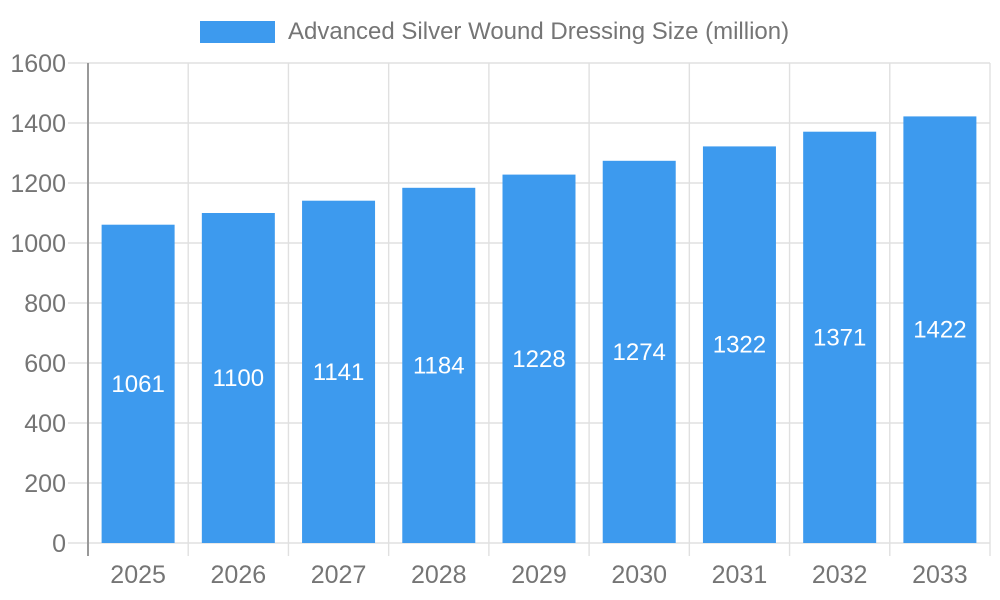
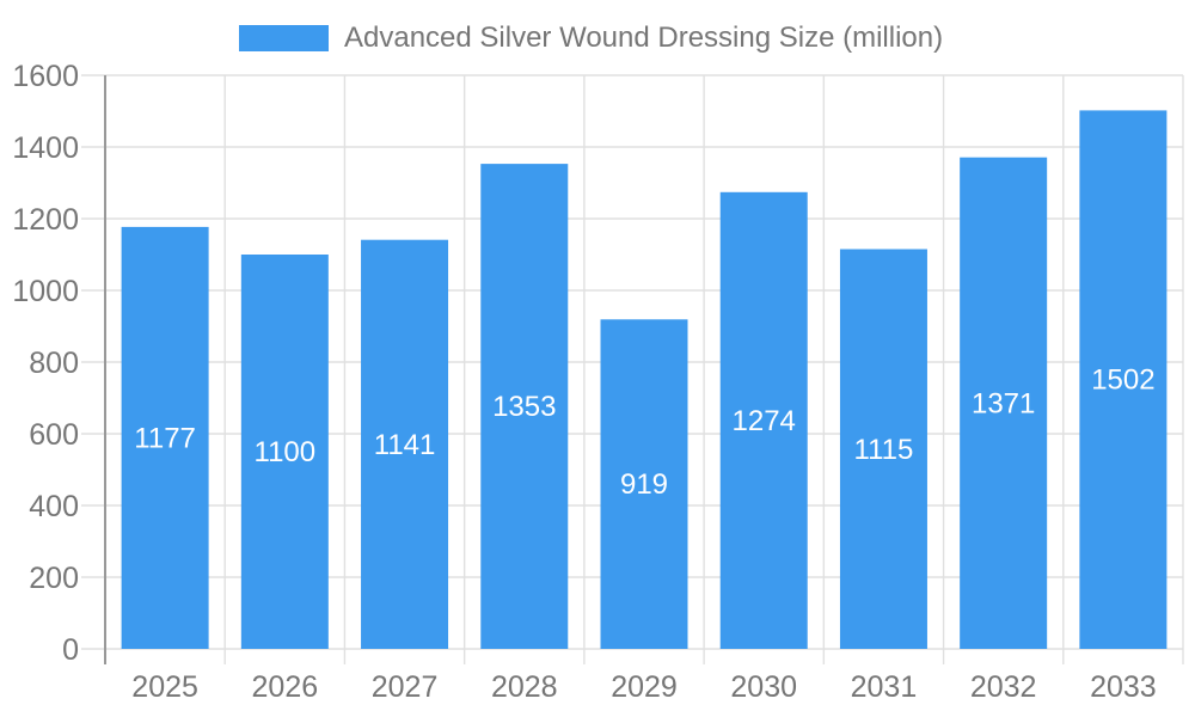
2025: 1061 -> 1177
2028: 1184 -> 1353
2029: 1228 -> 919
2031: 1322 -> 1115
2033: 1422 -> 1502
